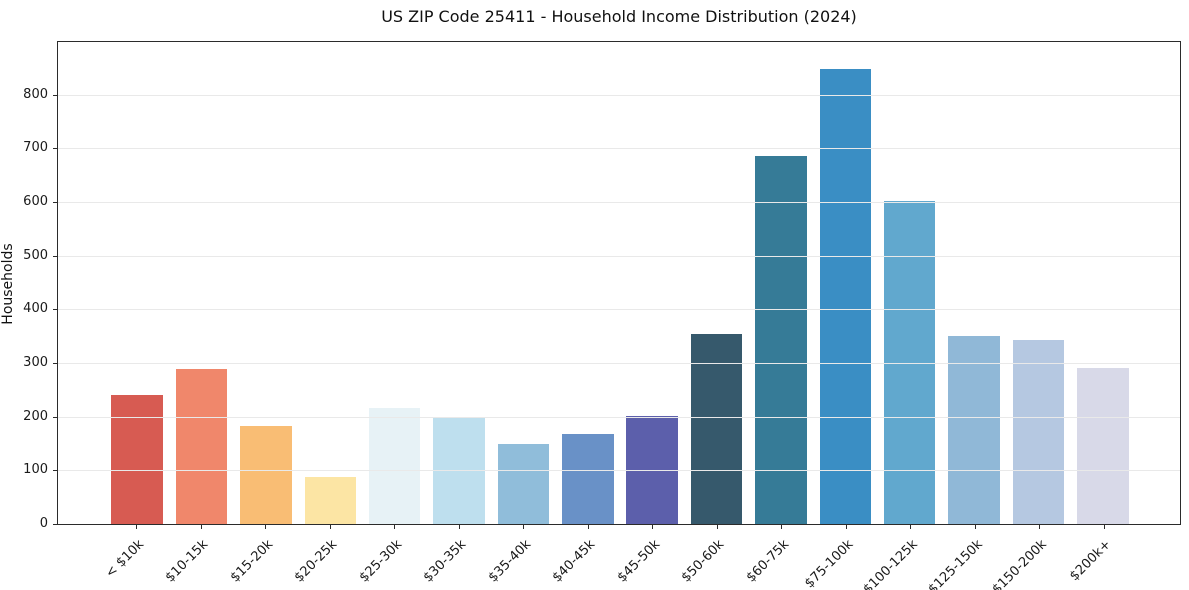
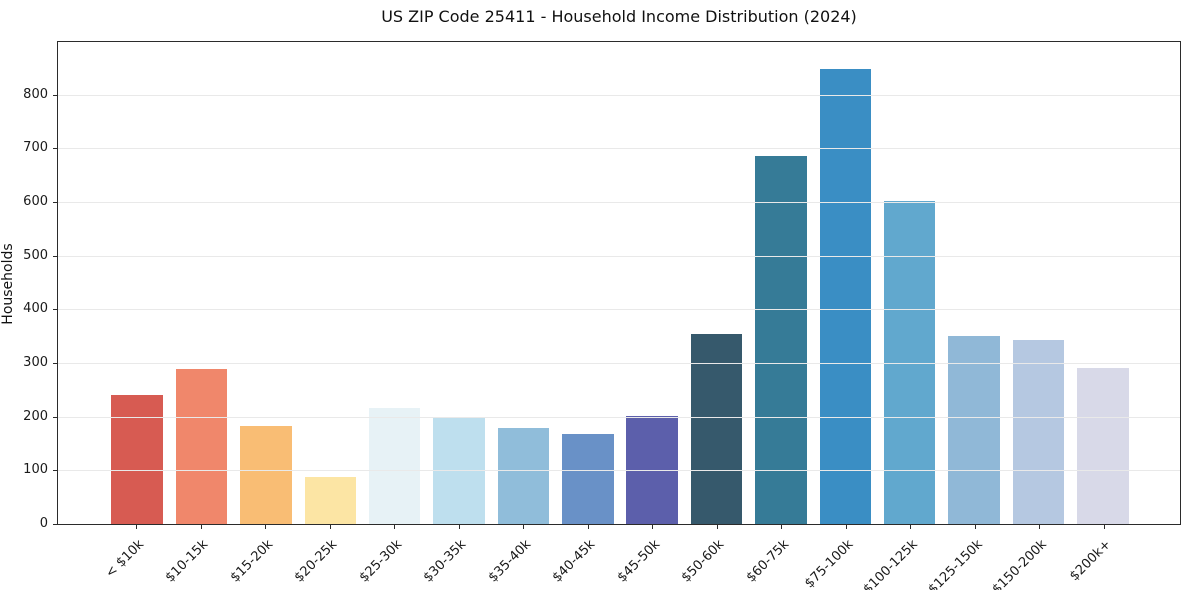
$35-40k: 150 -> 180
